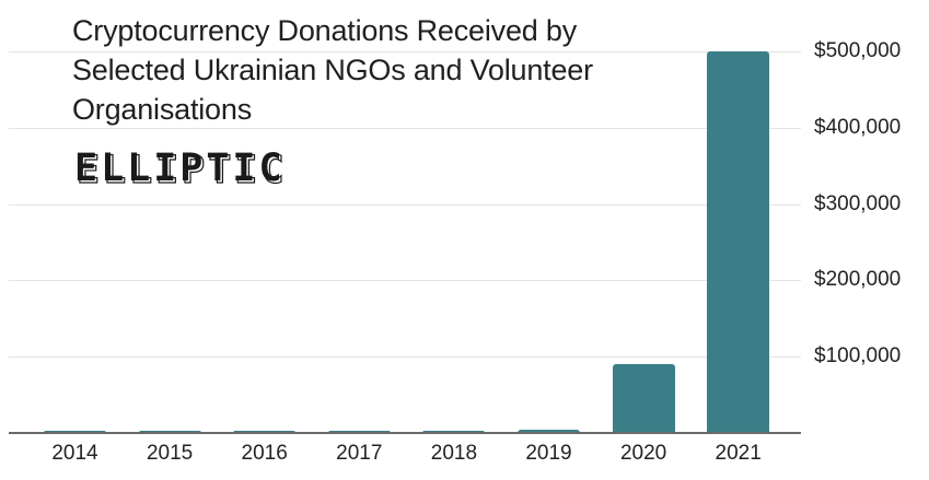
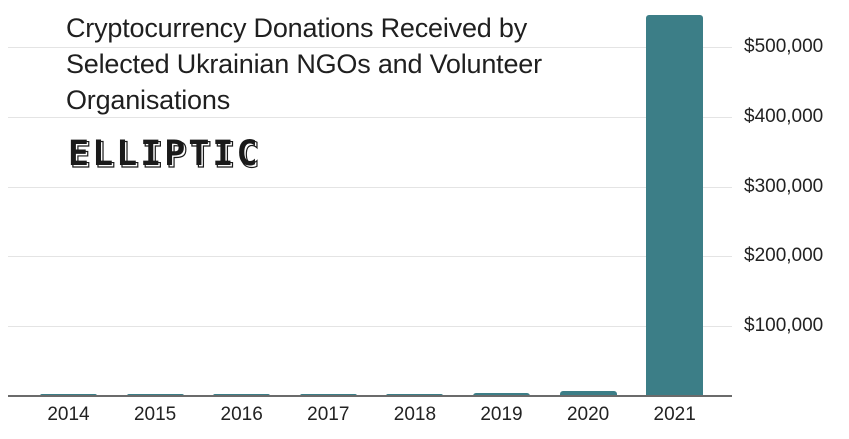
2020: $90000 -> $10000
2021: $500000 -> $550000
